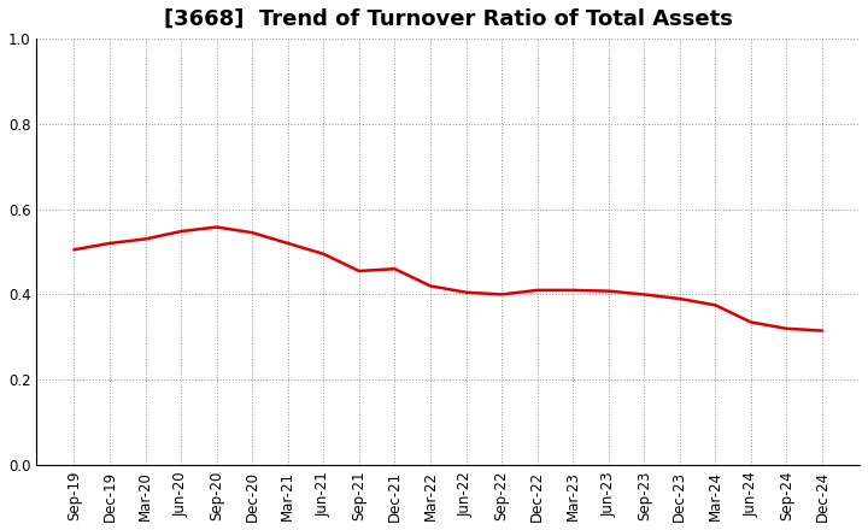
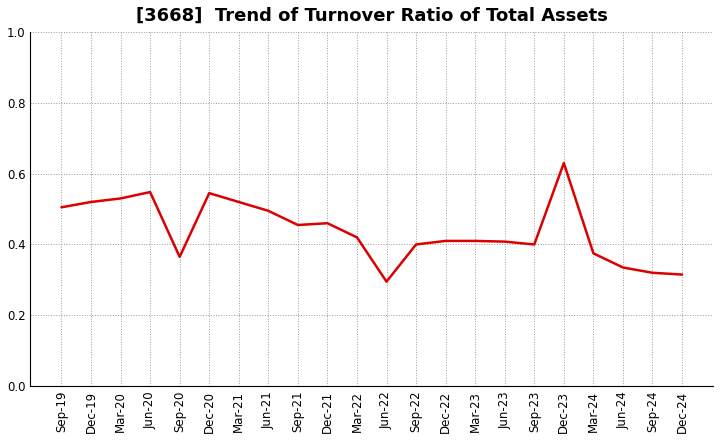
Sep-20: 0.558 -> 0.365
Jun-22: 0.405 -> 0.295
Dec-23: 0.390 -> 0.630
